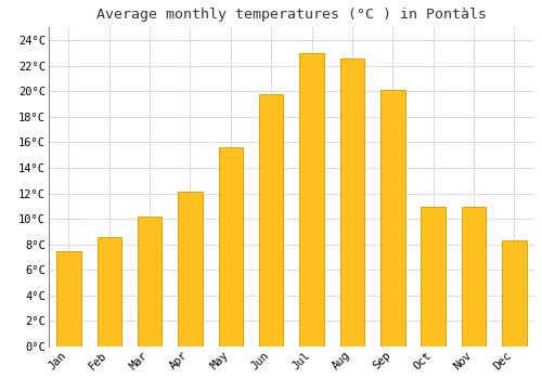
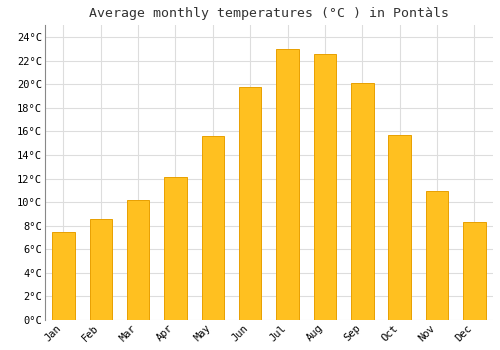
Oct: 10.9°C -> 15.7°C
